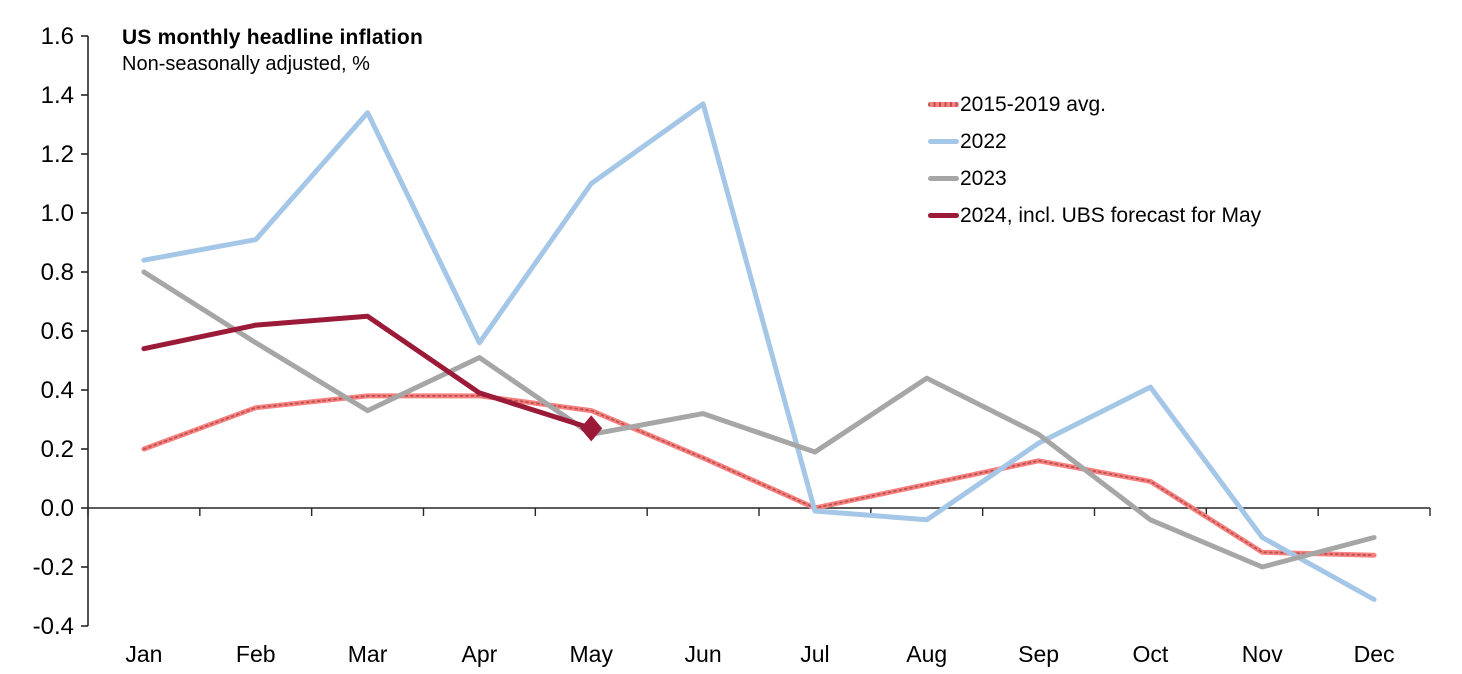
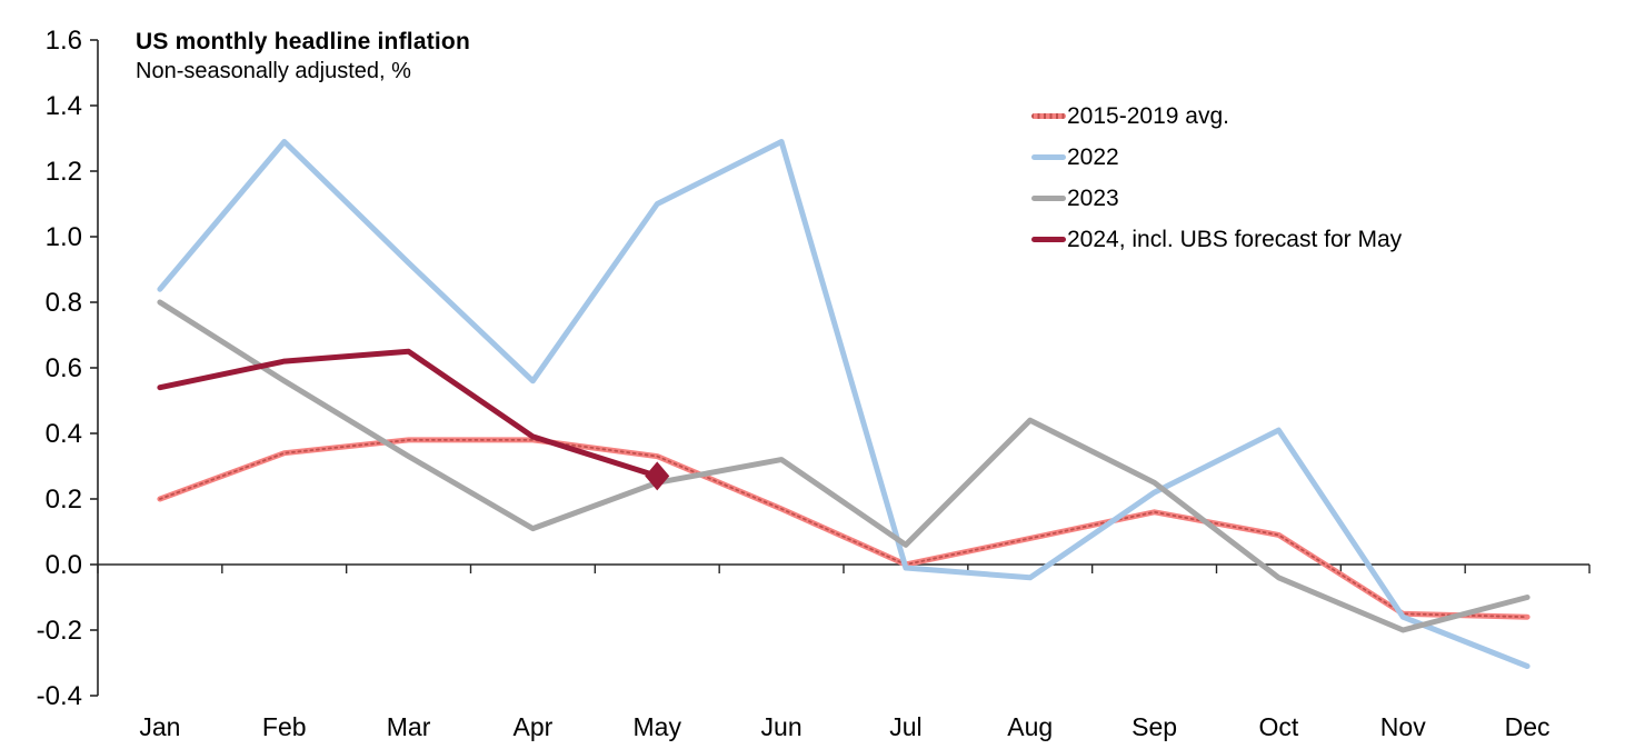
2022/Feb: 0.91 -> 1.29
2022/Mar: 1.34 -> 0.92
2023/Apr: 0.51 -> 0.11
2022/Jun: 1.37 -> 1.29
2023/Jul: 0.19 -> 0.06
2022/Nov: -0.10 -> -0.16
